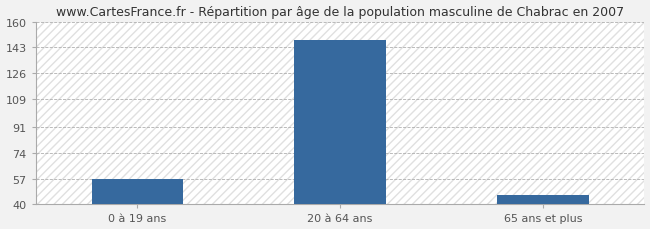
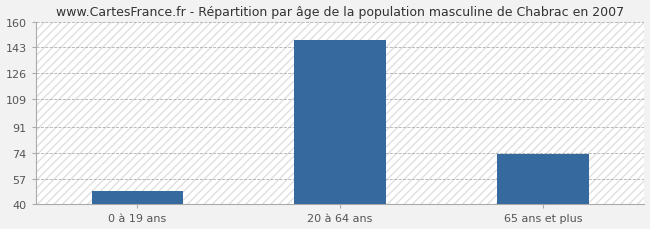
0 à 19 ans: 57 -> 49
65 ans et plus: 46 -> 73
